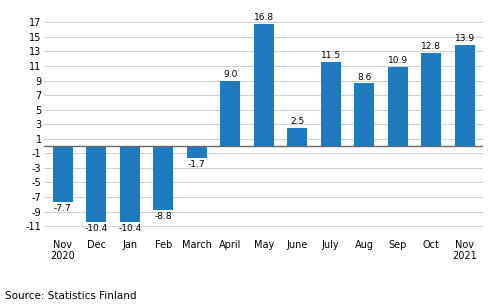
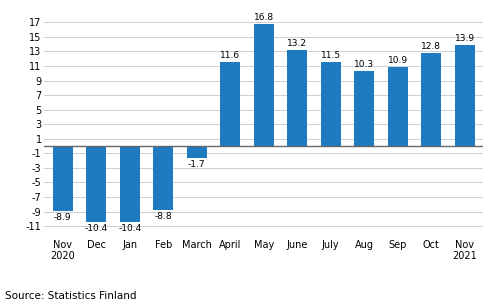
Nov 2020: -7.7 -> -8.9
April: 9.0 -> 11.6
June: 2.5 -> 13.2
Aug: 8.6 -> 10.3
